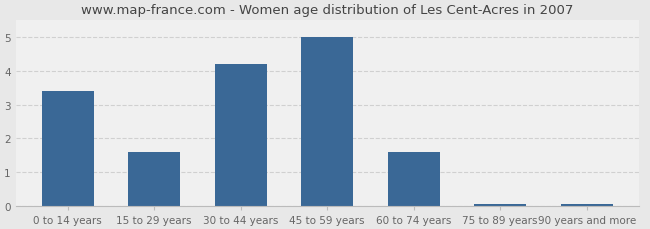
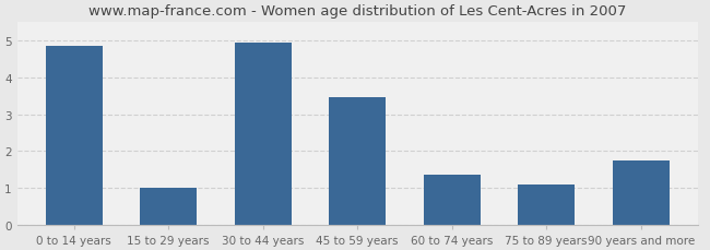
0 to 14 years: 3.40 -> 4.85
15 to 29 years: 1.60 -> 1.00
30 to 44 years: 4.20 -> 4.95
45 to 59 years: 5.00 -> 3.45
60 to 74 years: 1.60 -> 1.35
75 to 89 years: 0.04 -> 1.10
90 years and more: 0.04 -> 1.75
